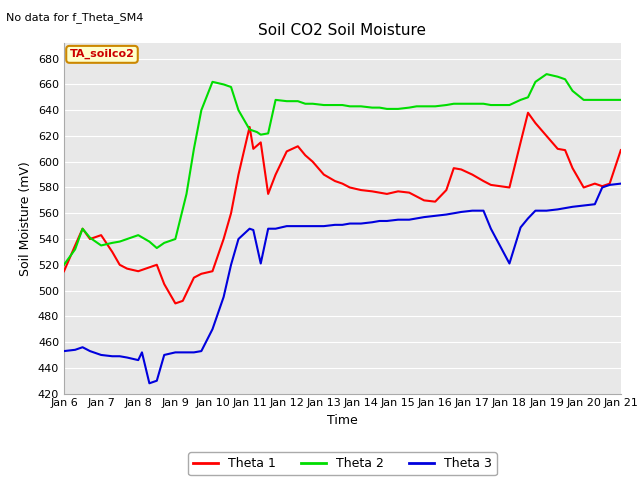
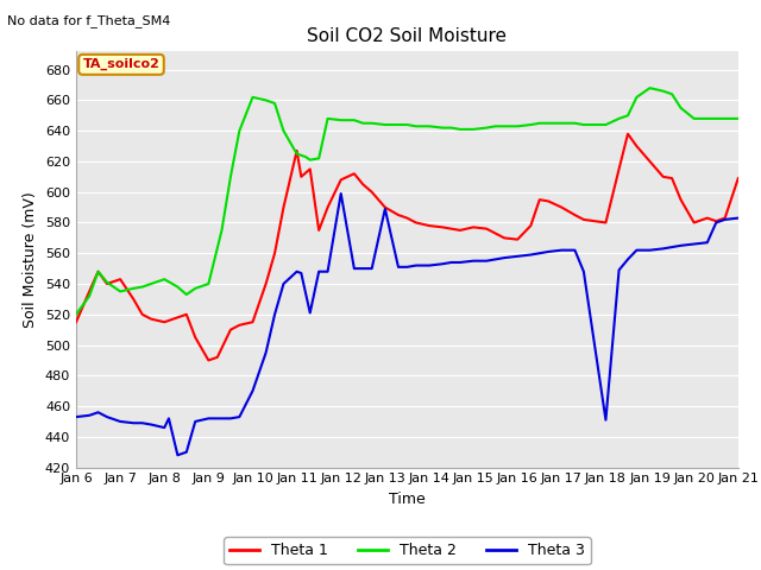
Theta 3/Jan 12: 550 -> 599
Theta 3/Jan 13: 550 -> 589
Theta 3/Jan 18: 521 -> 451
